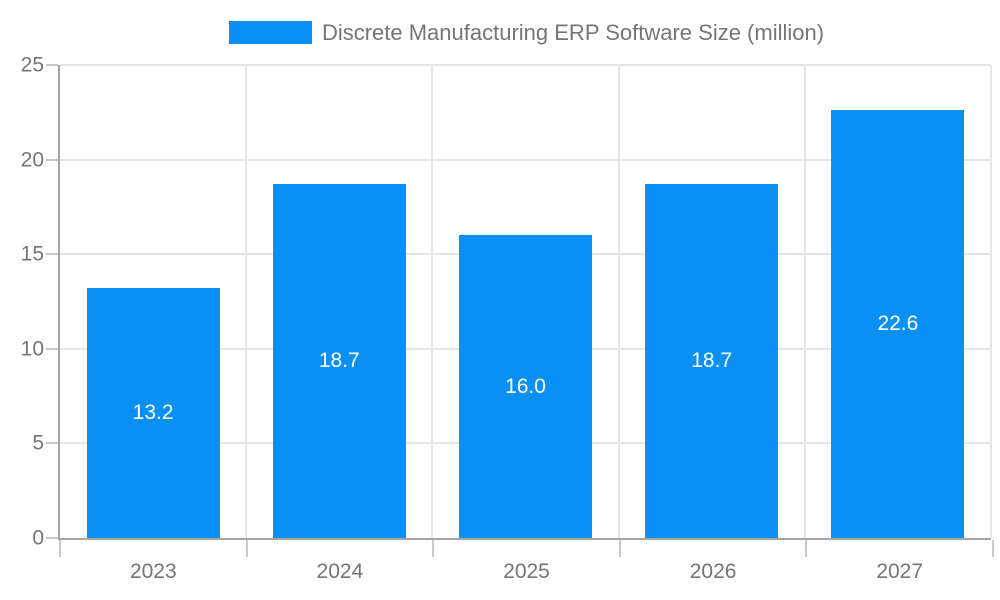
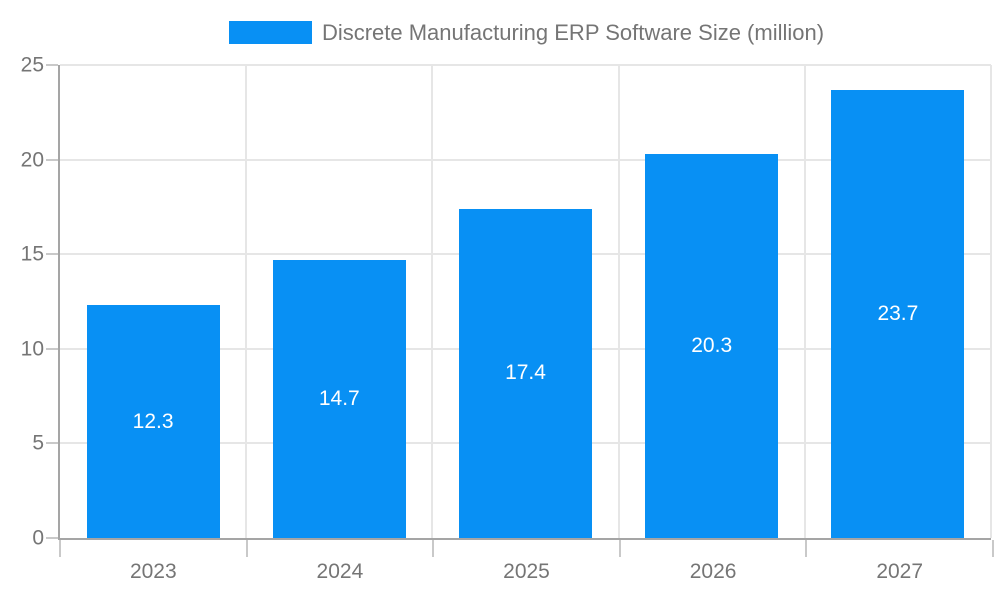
2023: 13.2 -> 12.3
2024: 18.7 -> 14.7
2025: 16.0 -> 17.4
2026: 18.7 -> 20.3
2027: 22.6 -> 23.7
